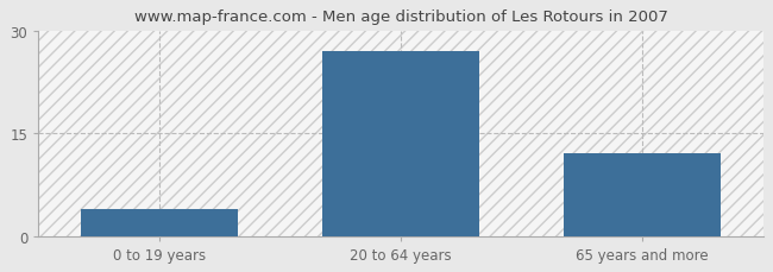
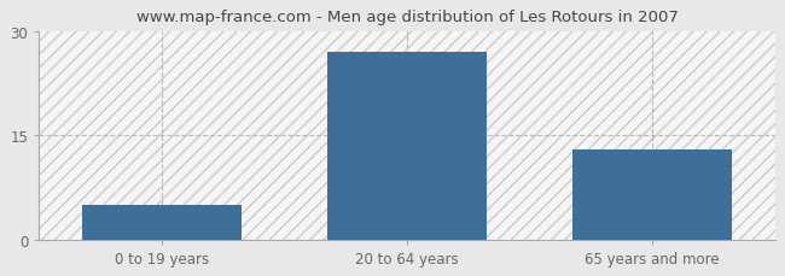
0 to 19 years: 4 -> 5
65 years and more: 12 -> 13
